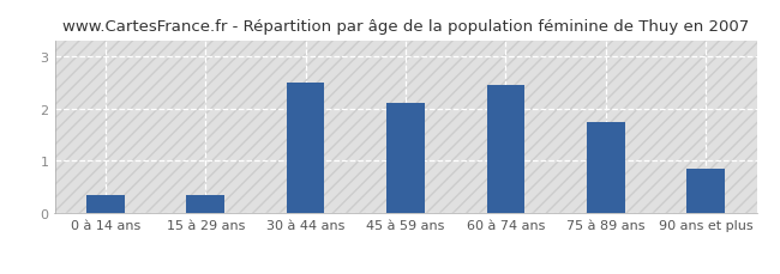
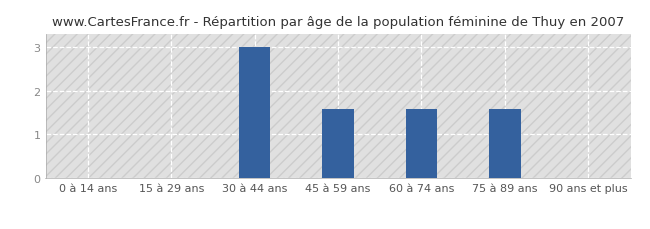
0 à 14 ans: 0.35 -> 0.02
15 à 29 ans: 0.35 -> 0.02
30 à 44 ans: 2.50 -> 3.00
45 à 59 ans: 2.10 -> 1.57
60 à 74 ans: 2.45 -> 1.57
75 à 89 ans: 1.75 -> 1.57
90 ans et plus: 0.85 -> 0.02
